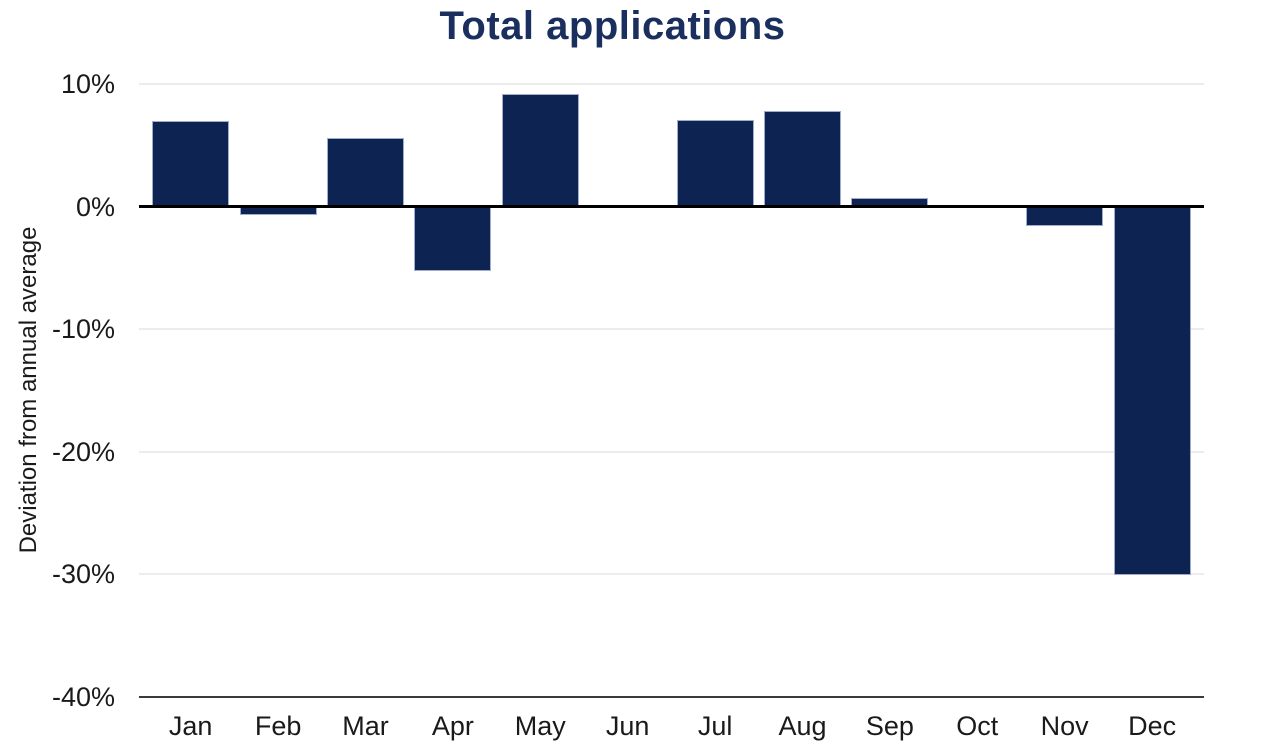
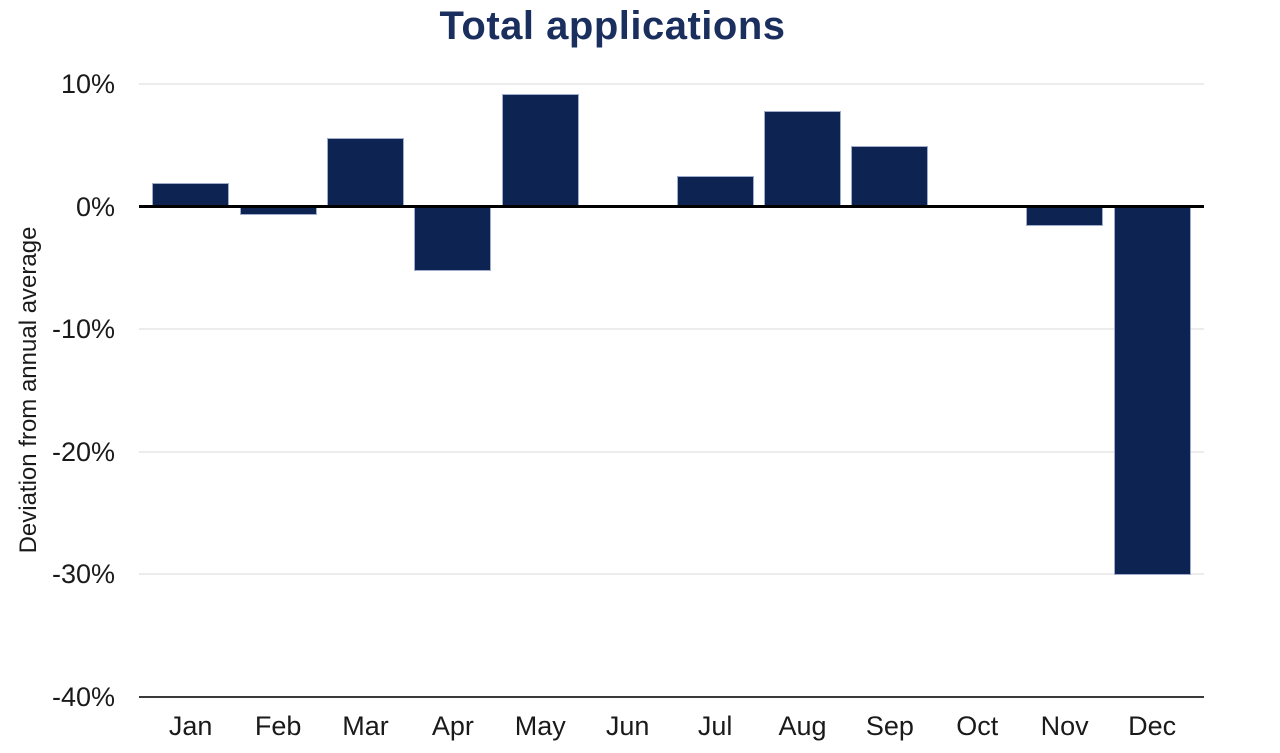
Jan: 7.0% -> 1.9%
Jul: 7.1% -> 2.5%
Sep: 0.7% -> 4.9%
